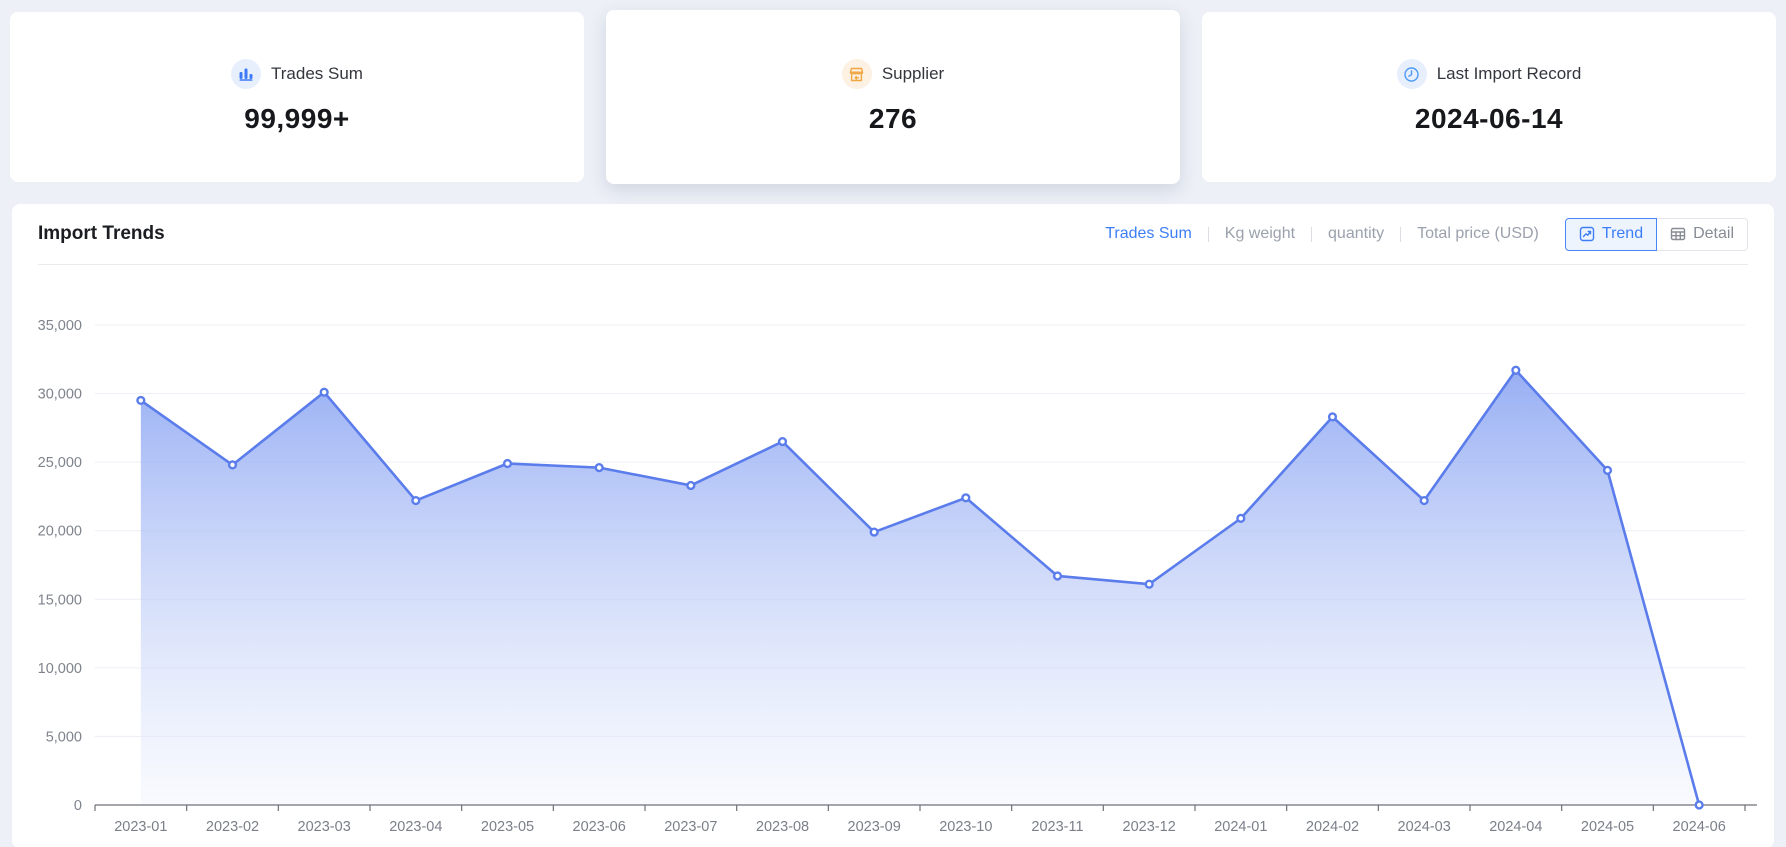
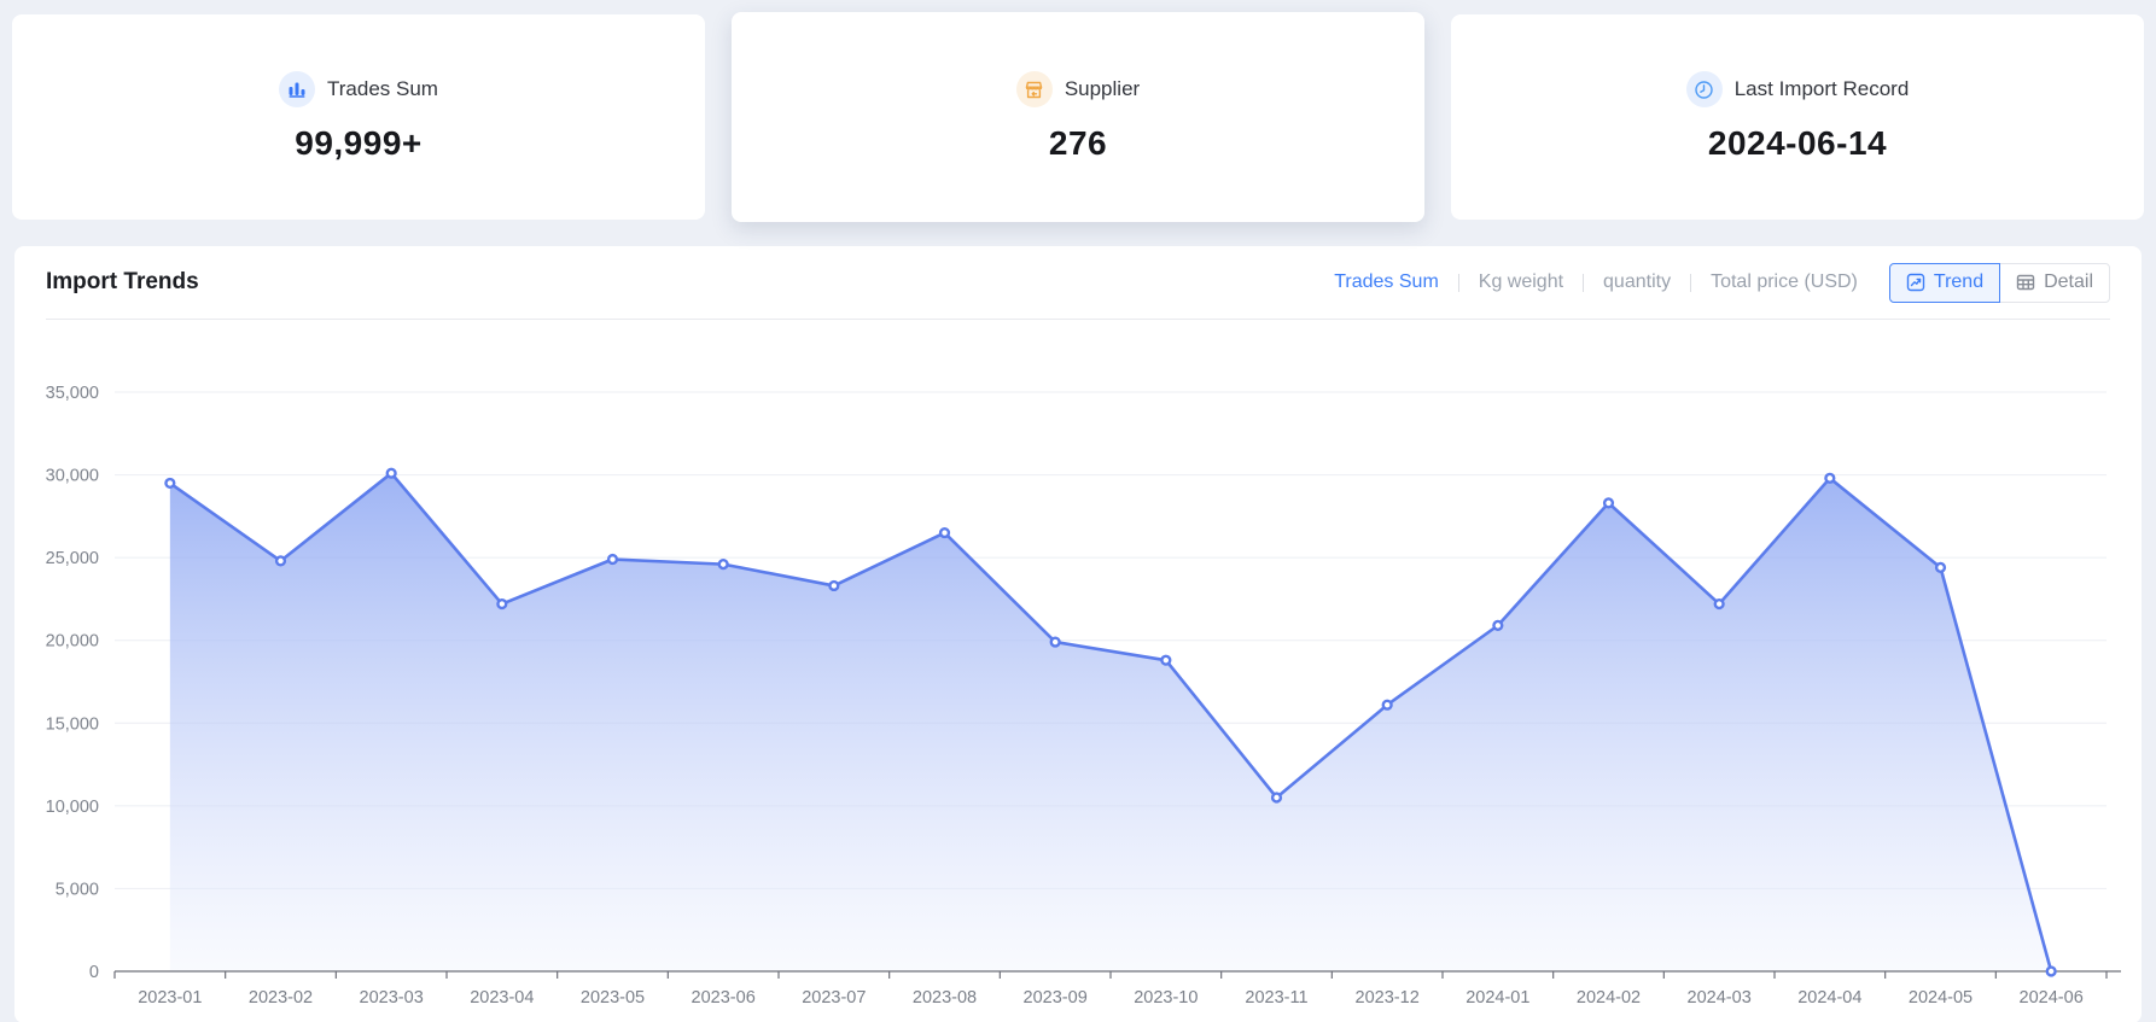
2023-10: 22400 -> 18800
2023-11: 16700 -> 10500
2024-04: 31700 -> 29800
